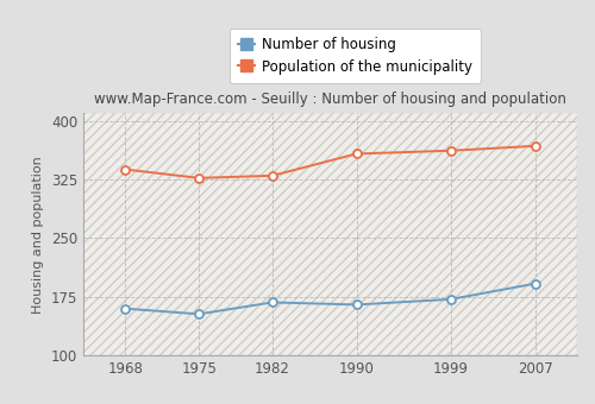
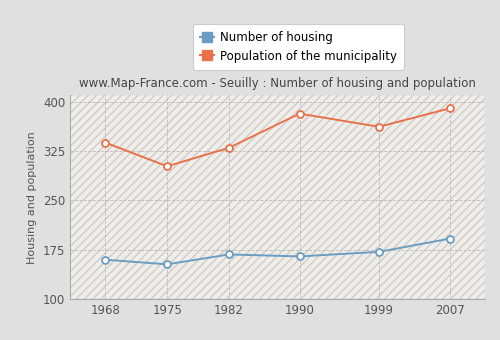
Population of the municipality/1975: 327 -> 302
Population of the municipality/1990: 358 -> 382
Population of the municipality/2007: 368 -> 390
